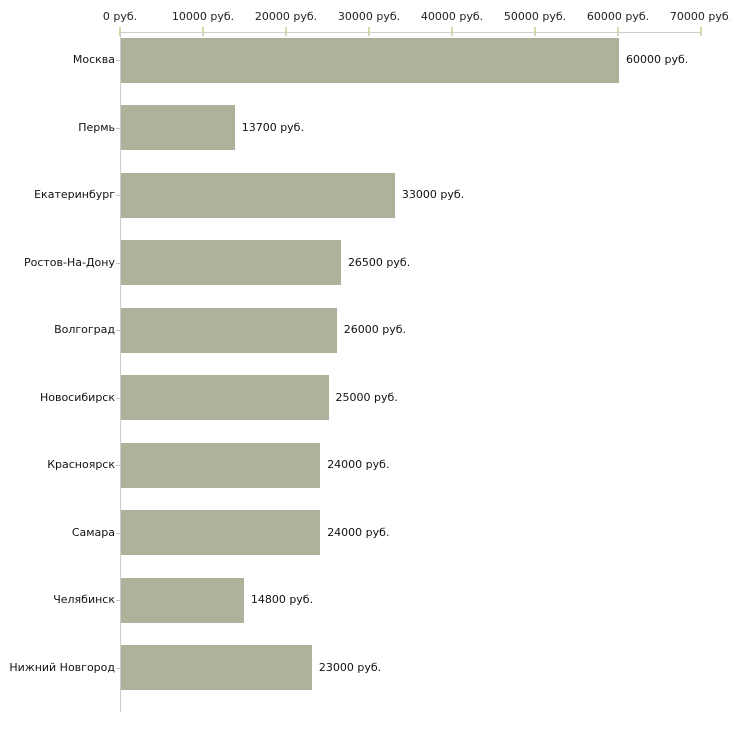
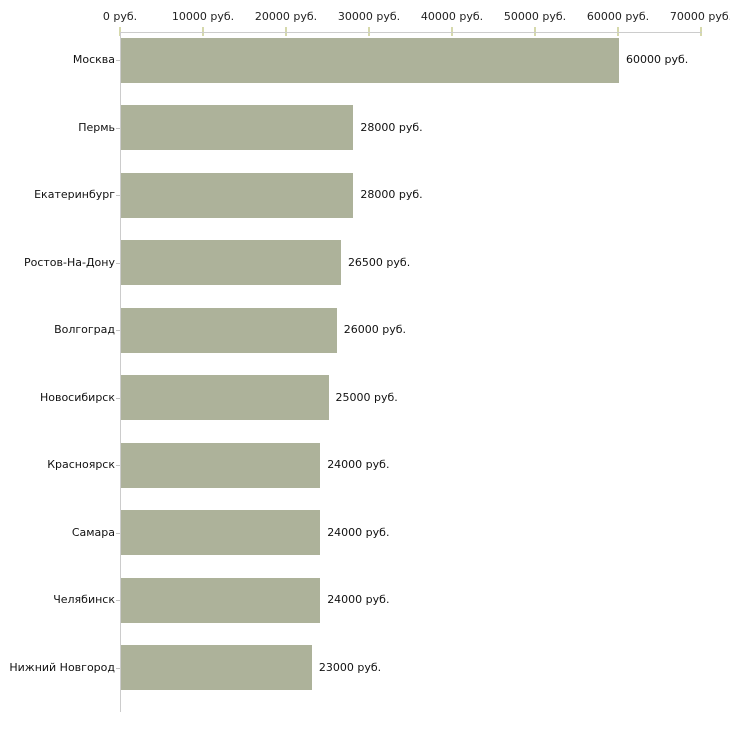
Пермь: 13700 -> 28000
Екатеринбург: 33000 -> 28000
Челябинск: 14800 -> 24000
